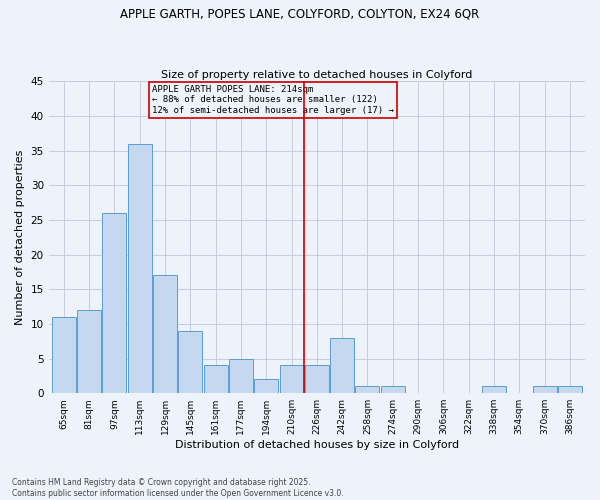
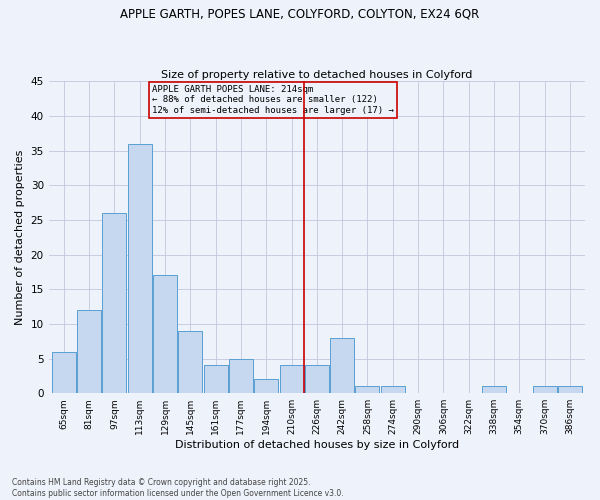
65sqm: 11 -> 6
